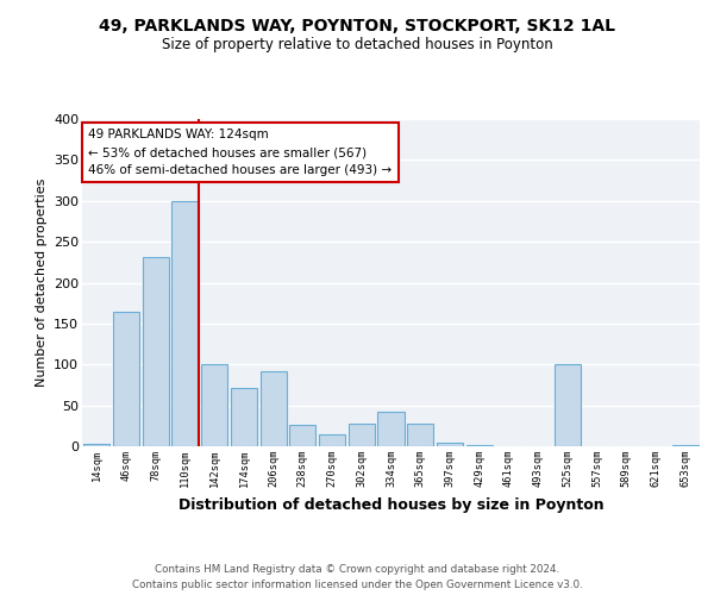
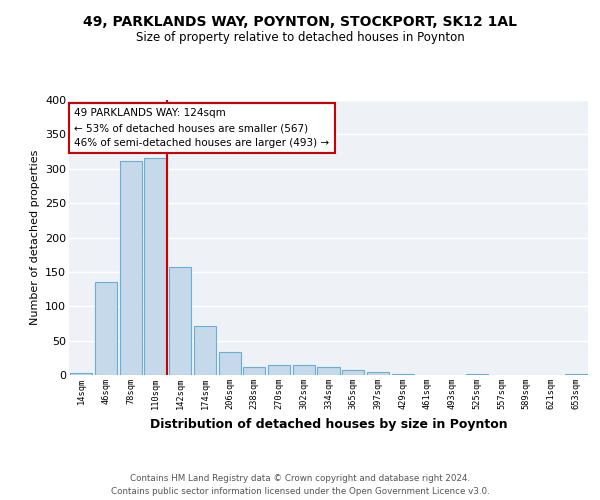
46sqm: 164 -> 136
78sqm: 232 -> 311
110sqm: 300 -> 316
142sqm: 100 -> 157
206sqm: 92 -> 34
238sqm: 26 -> 11
302sqm: 28 -> 14
334sqm: 42 -> 11
365sqm: 28 -> 8
525sqm: 100 -> 2
